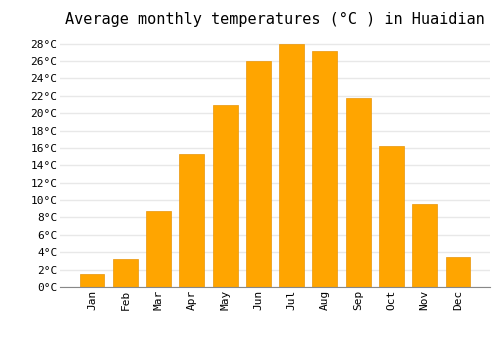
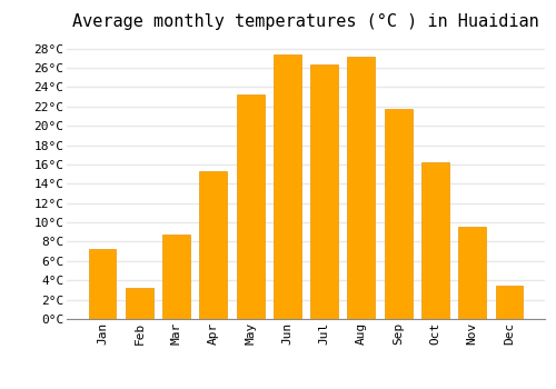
Jan: 1.5°C -> 7.2°C
May: 21.0°C -> 23.2°C
Jun: 26.0°C -> 27.4°C
Jul: 28.0°C -> 26.4°C
